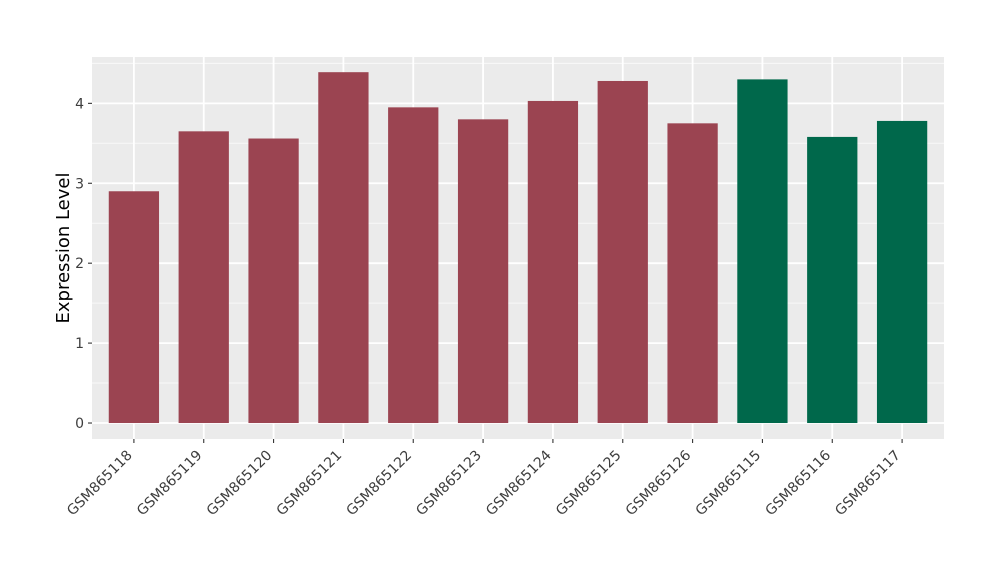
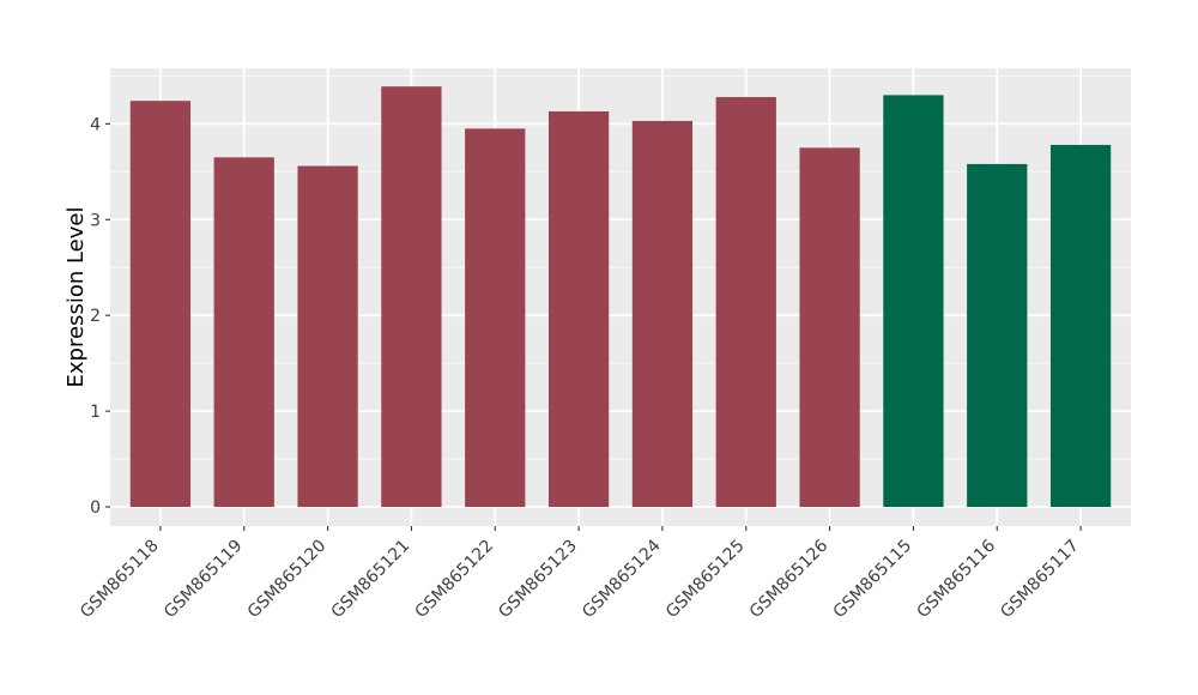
GSM865118: 2.9 -> 4.2
GSM865123: 3.8 -> 4.1
